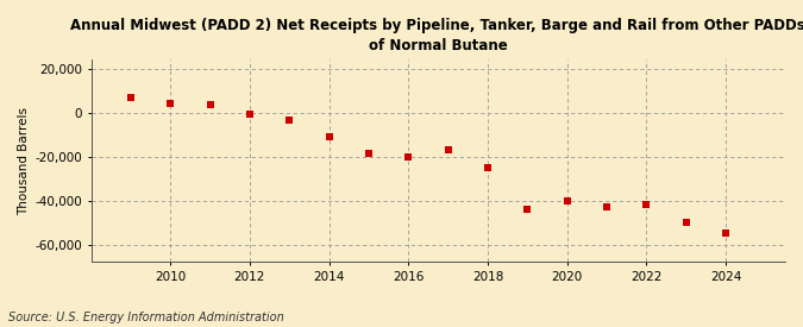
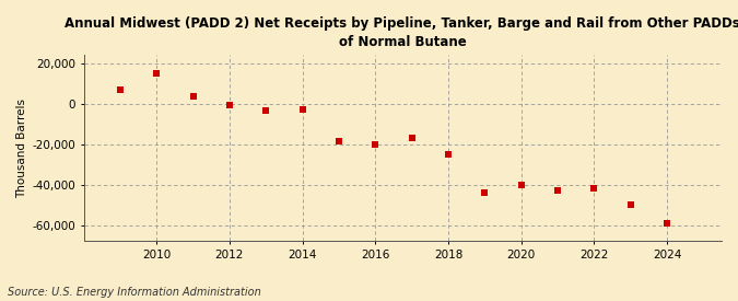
2010: 4,000 -> 15,000
2014: -11,000 -> -3,000
2024: -55,000 -> -59,000
